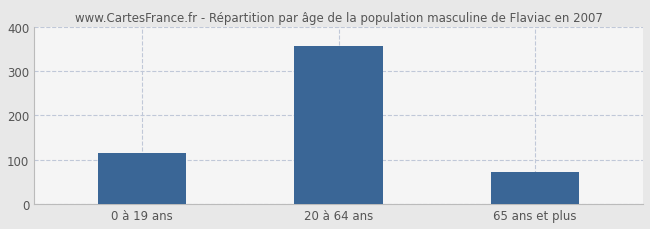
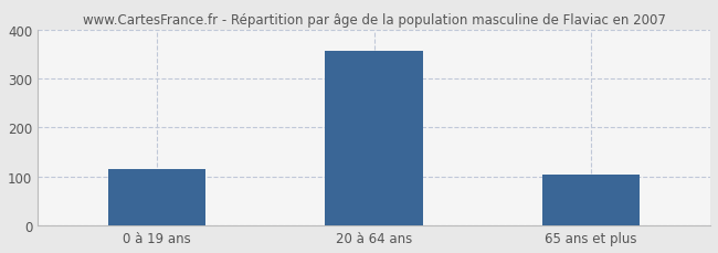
65 ans et plus: 73 -> 105
